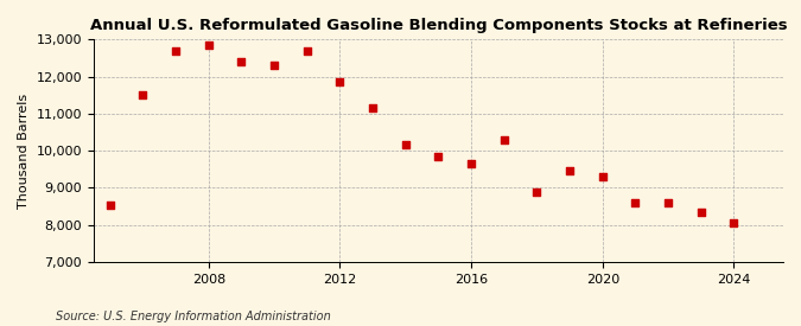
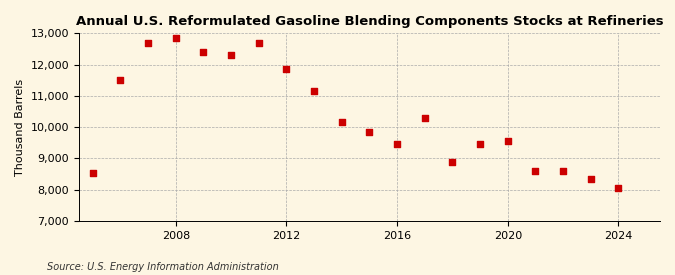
2016: 9,650 -> 9,450
2020: 9,300 -> 9,550
